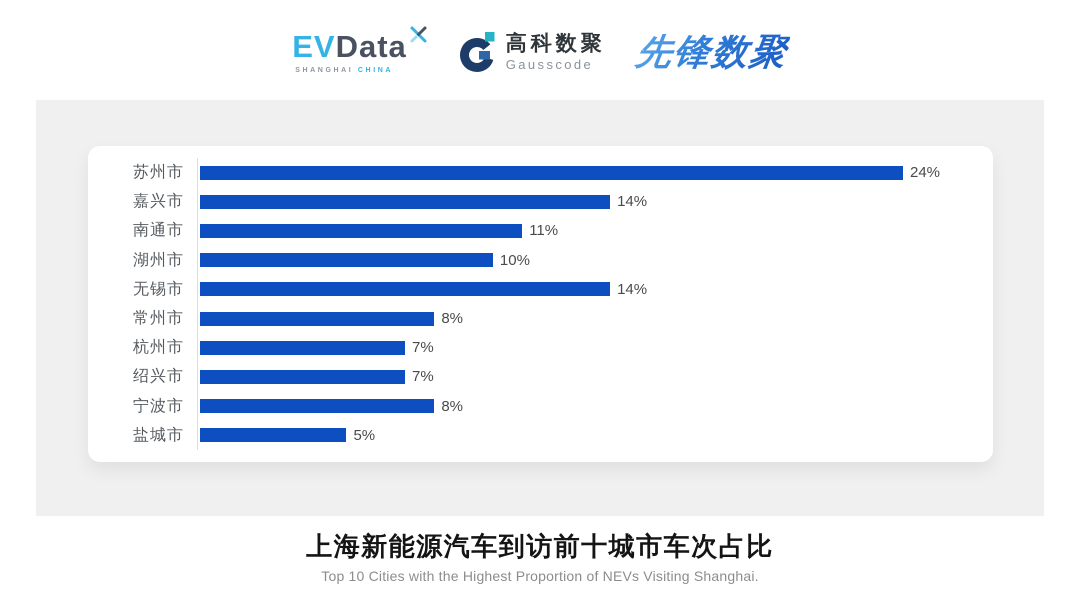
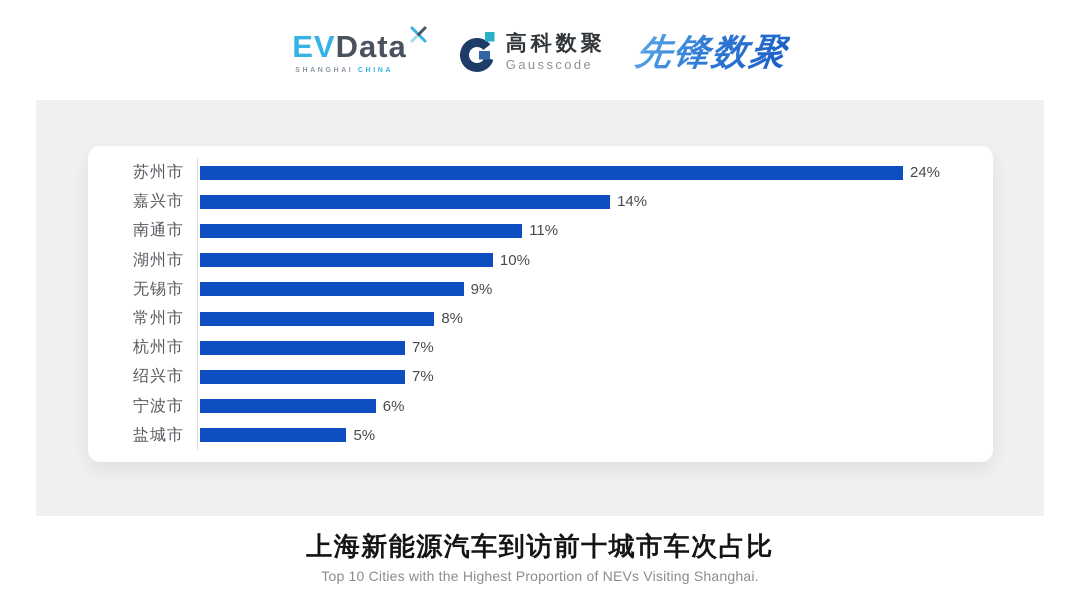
无锡市: 14% -> 9%
宁波市: 8% -> 6%
